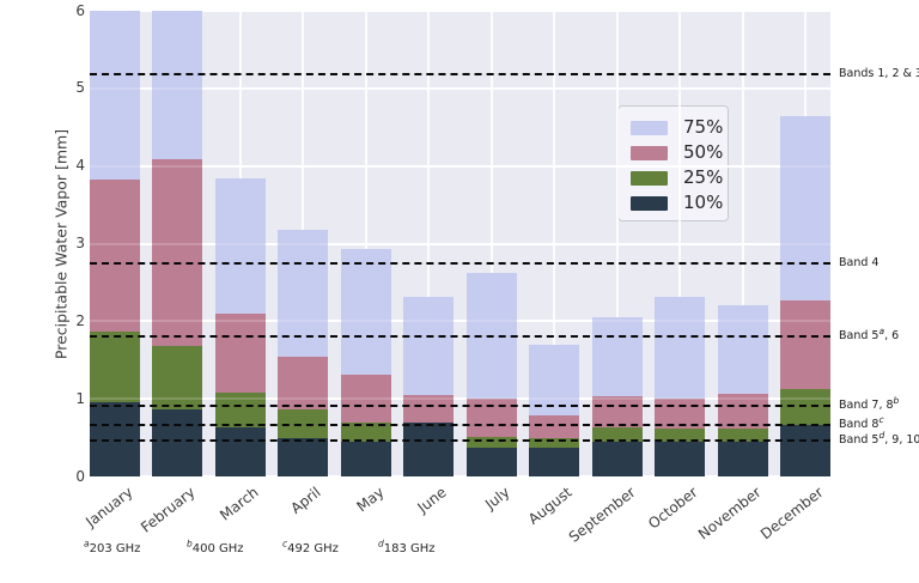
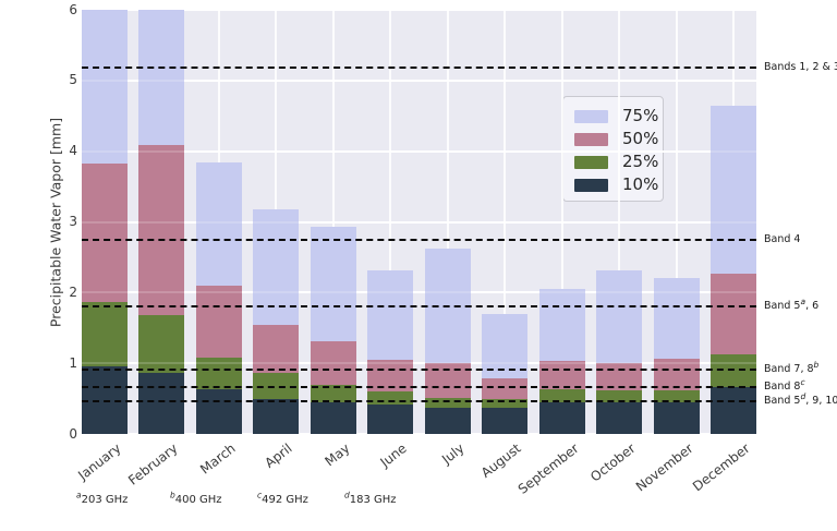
10%/June: 0.7 -> 0.4
